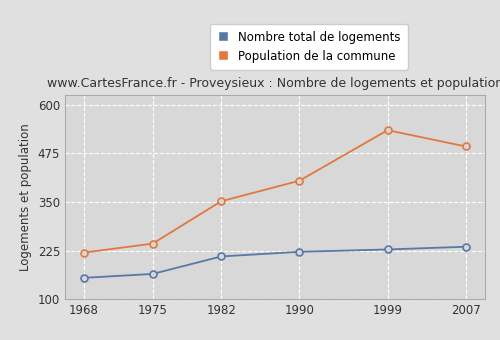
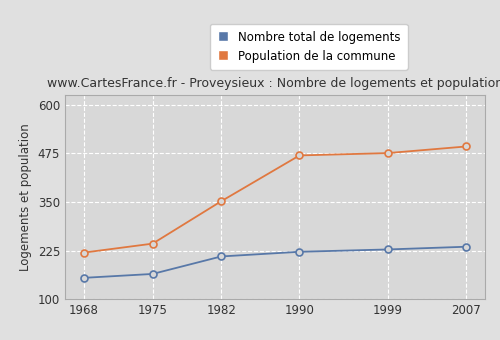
Population de la commune/1990: 405 -> 470
Population de la commune/1999: 535 -> 476
